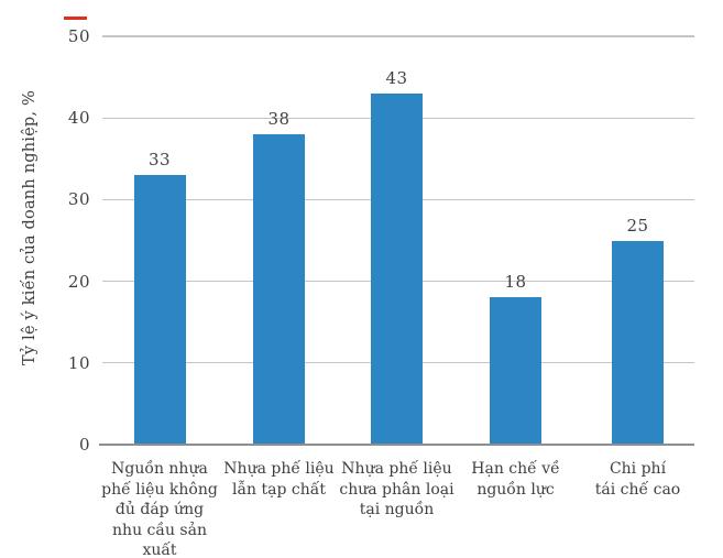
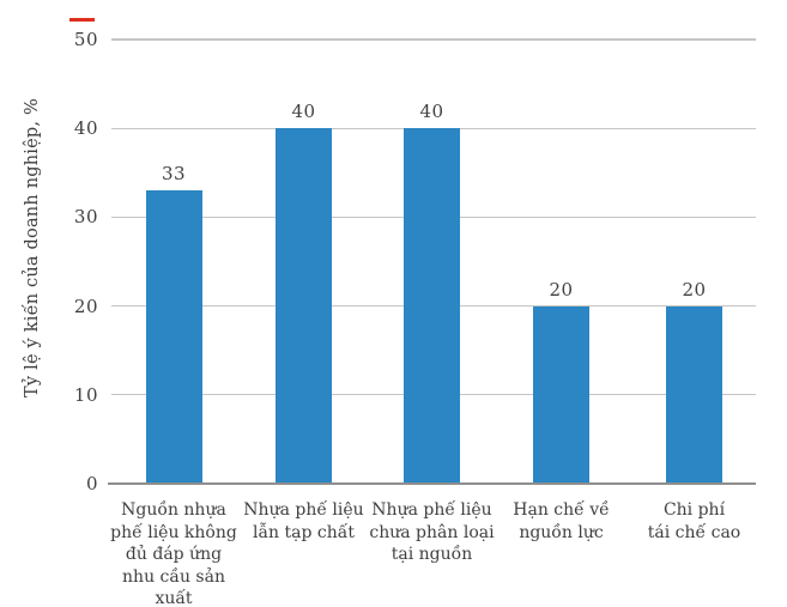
Nhựa phế liệu lẫn tạp chất: 38 -> 40
Nhựa phế liệu chưa phân loại tại nguồn: 43 -> 40
Hạn chế về nguồn lực: 18 -> 20
Chi phí tái chế cao: 25 -> 20
